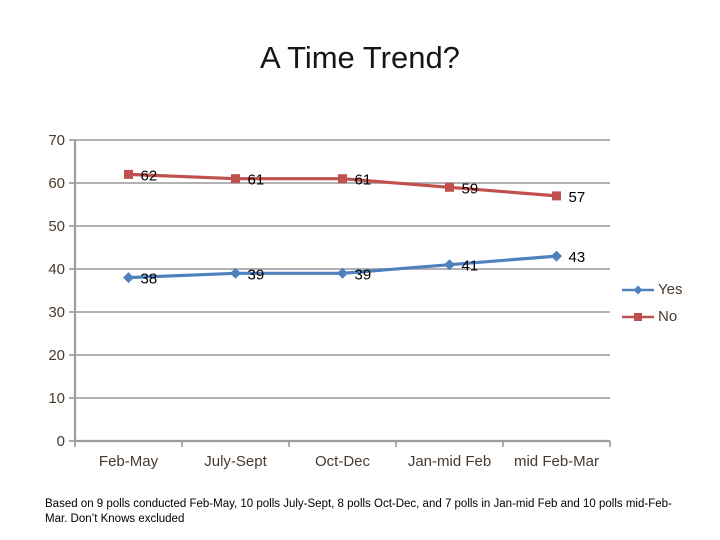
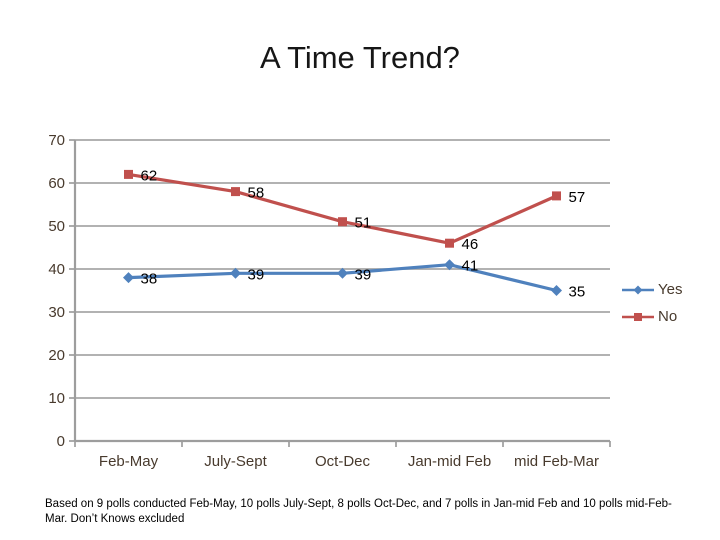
No/July-Sept: 61 -> 58
No/Oct-Dec: 61 -> 51
No/Jan-mid Feb: 59 -> 46
Yes/mid Feb-Mar: 43 -> 35
